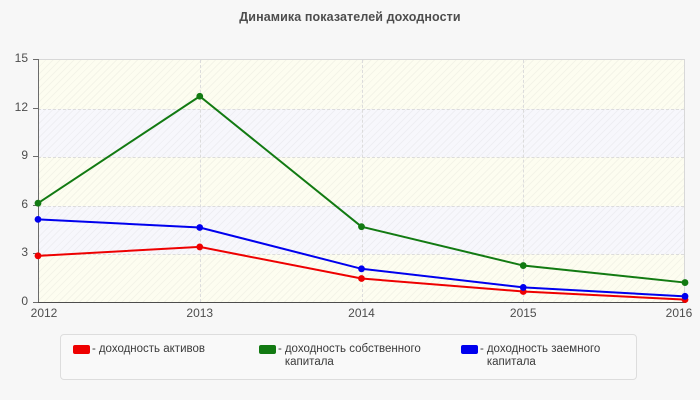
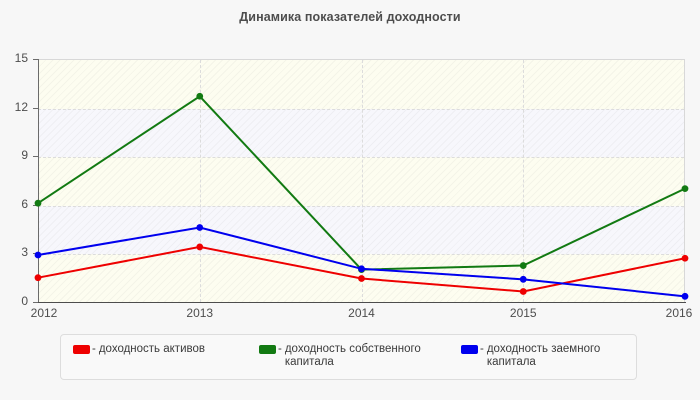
доходность активов/2012: 2.9 -> 1.5
доходность заемного капитала/2012: 5.1 -> 2.9
доходность собственного капитала/2014: 4.7 -> 2.0
доходность заемного капитала/2015: 0.9 -> 1.4
доходность активов/2016: 0.1 -> 2.7
доходность собственного капитала/2016: 1.2 -> 7.0
